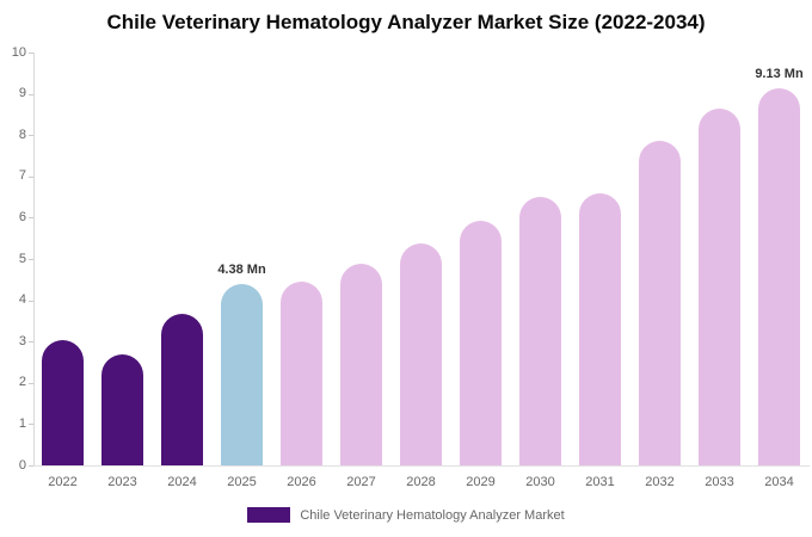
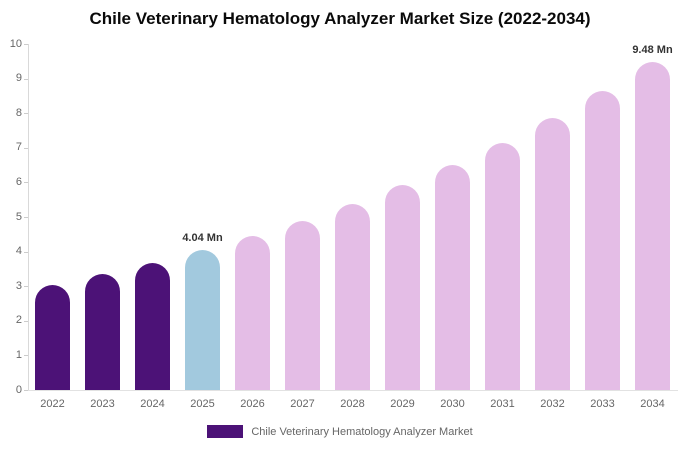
2023: 2.7 -> 3.3
2025: 4.38 -> 4.04
2031: 6.6 -> 7.1
2034: 9.13 -> 9.48
